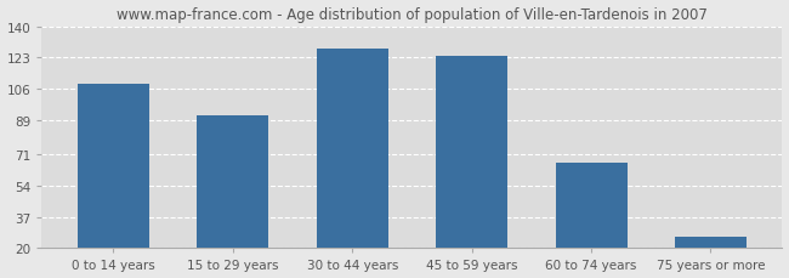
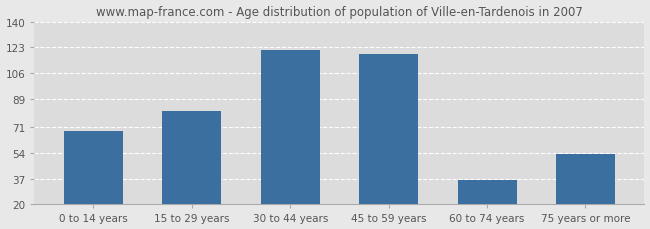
0 to 14 years: 109 -> 68
15 to 29 years: 92 -> 81
30 to 44 years: 128 -> 121
45 to 59 years: 124 -> 119
60 to 74 years: 66 -> 36
75 years or more: 26 -> 53
